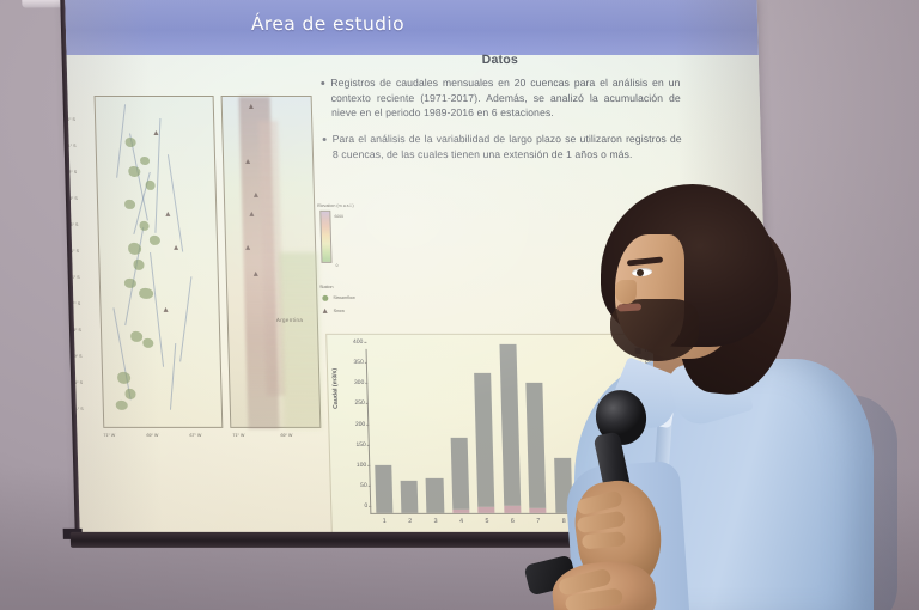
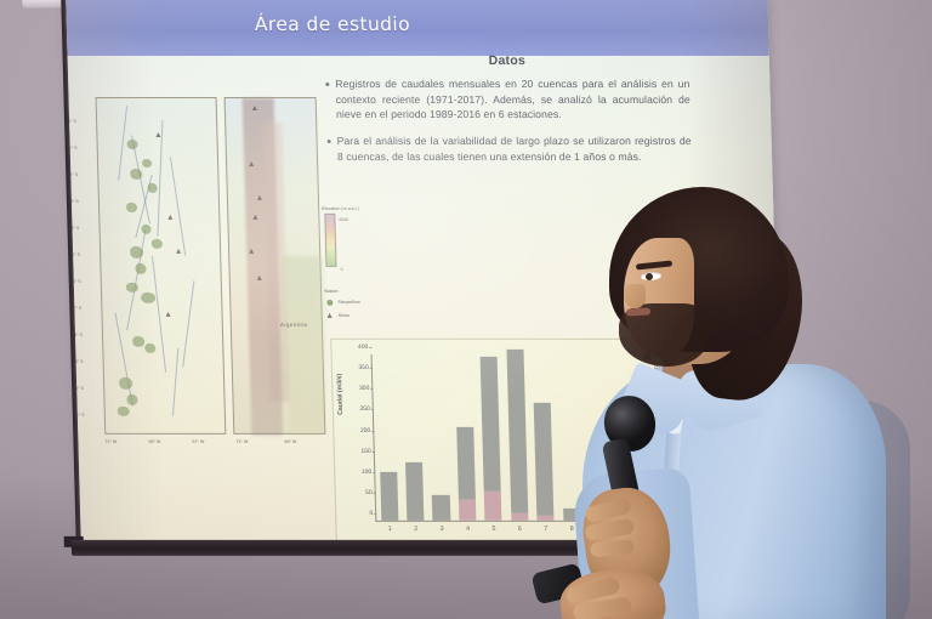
Río Grande/2: 80 -> 140
Río Grande/3: 80 -> 60
Río/4: 10 -> 50
Río/5: 20 -> 70
Río Grande/7: 300 -> 270
Río Grande/8: 140 -> 30
